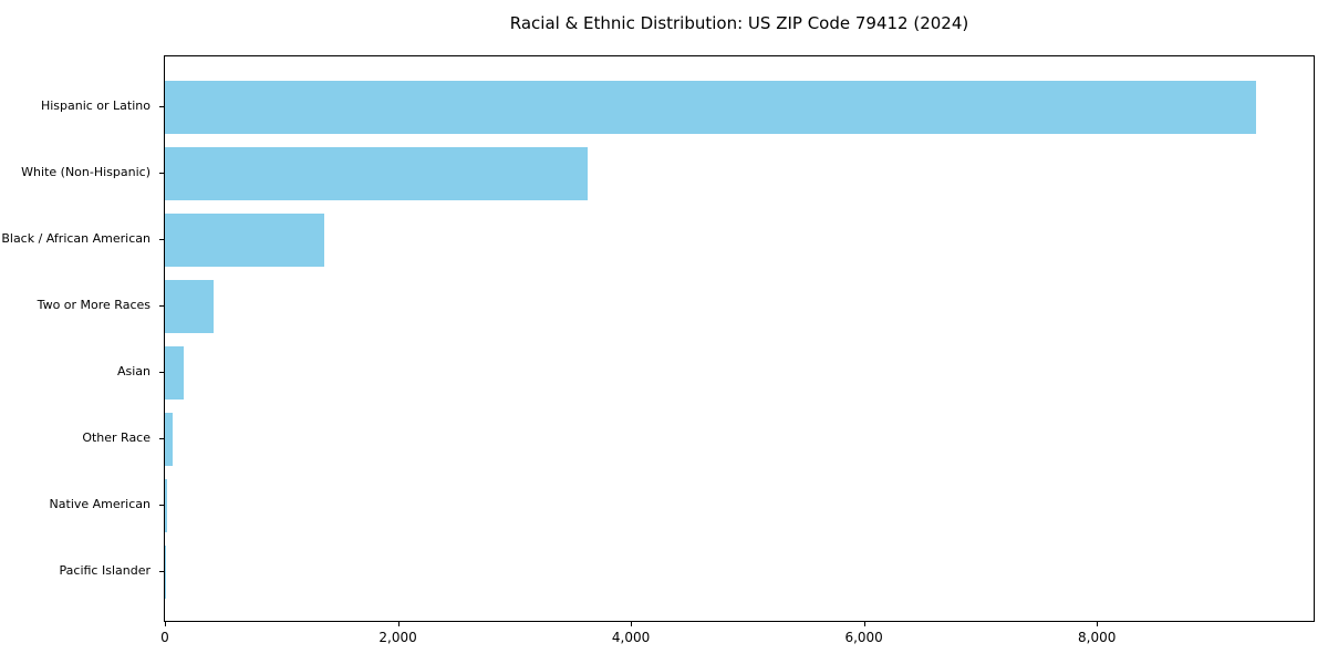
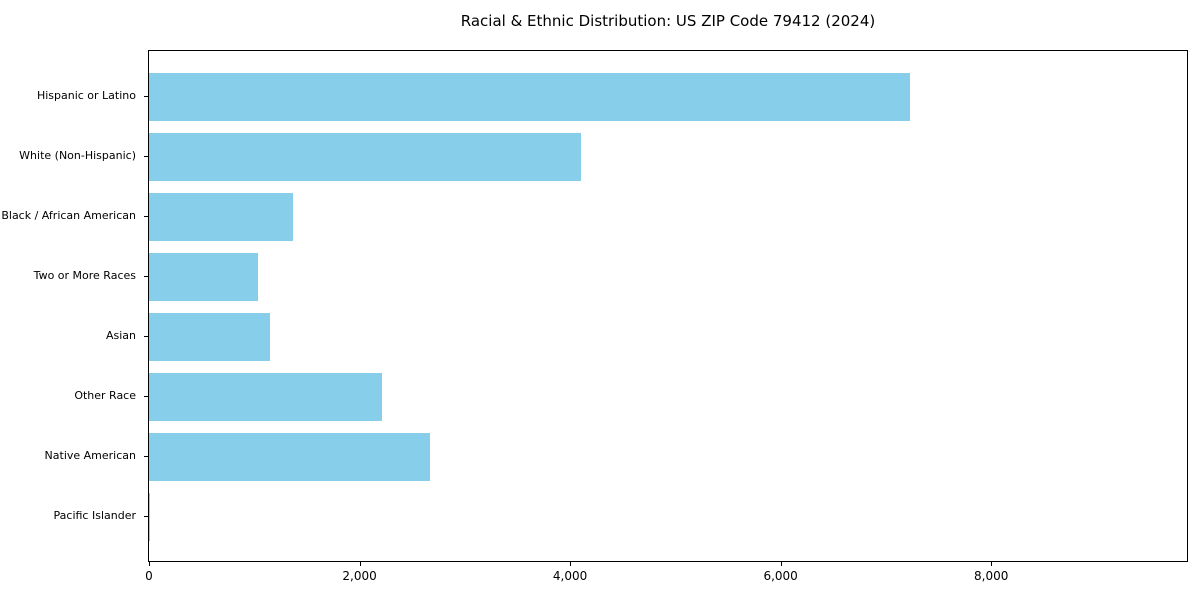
Hispanic or Latino: 9360 -> 7230
White (Non-Hispanic): 3630 -> 4100
Two or More Races: 420 -> 1040
Asian: 160 -> 1150
Other Race: 60 -> 2210
Native American: 20 -> 2670
